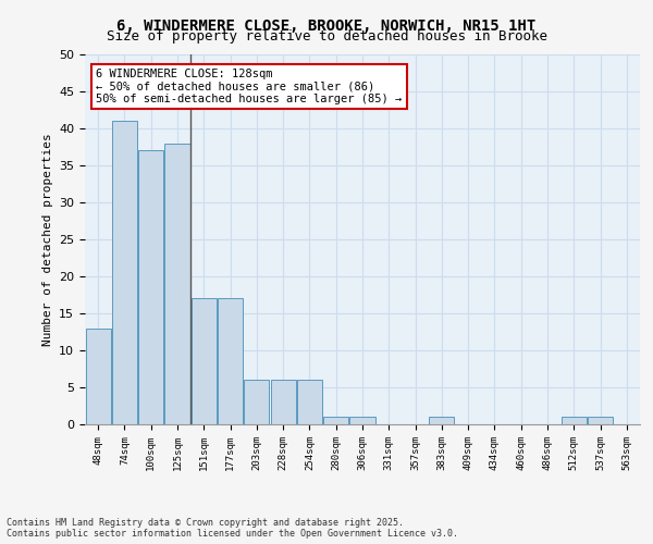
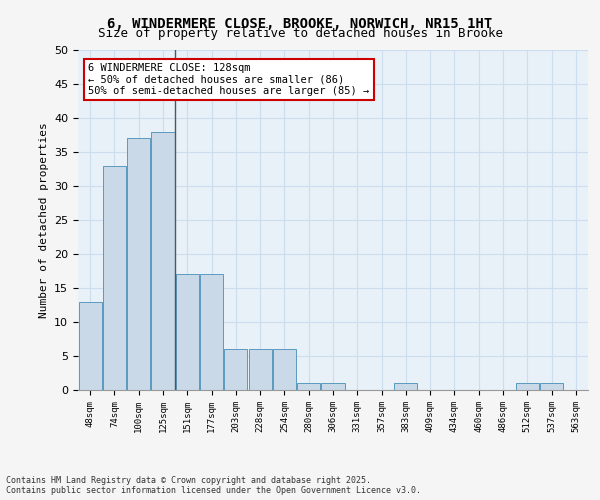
74sqm: 41 -> 33
